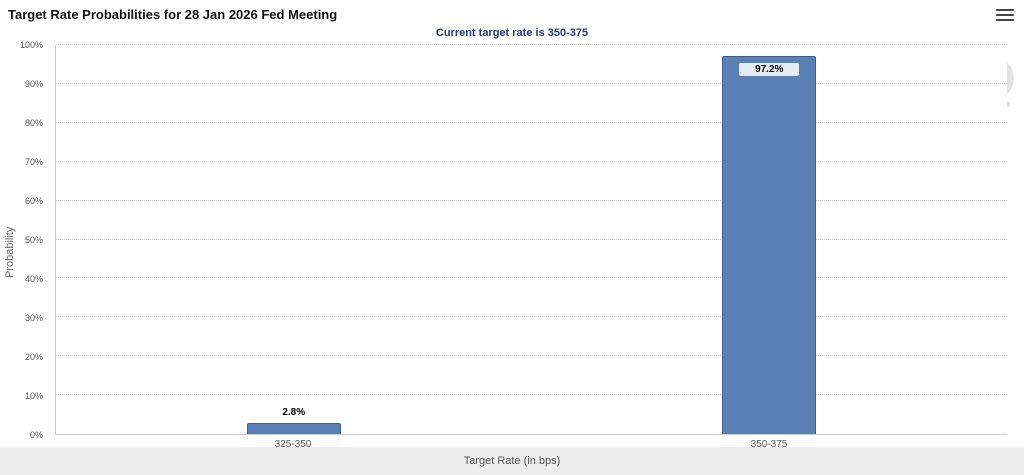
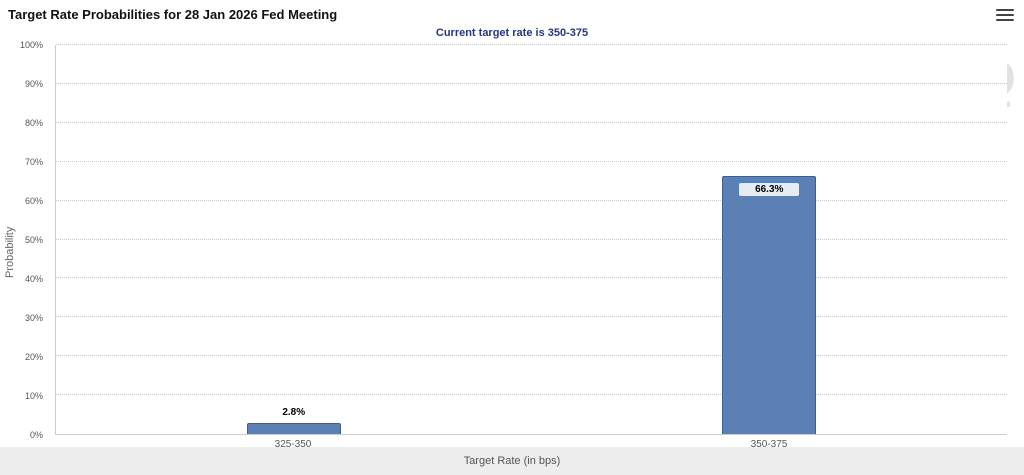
350-375: 97.2% -> 66.3%
